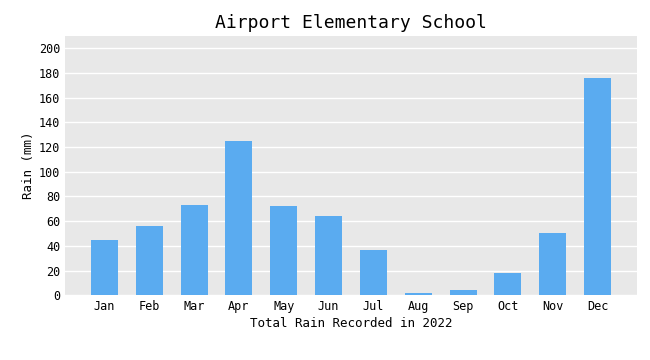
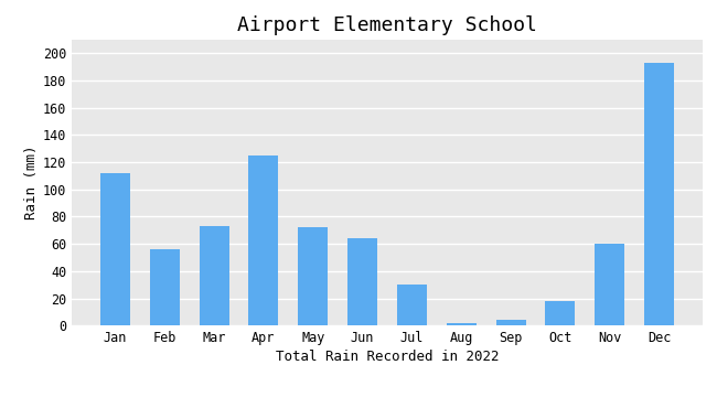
Jan: 45 -> 112
Jul: 37 -> 30
Nov: 50 -> 60
Dec: 176 -> 193
